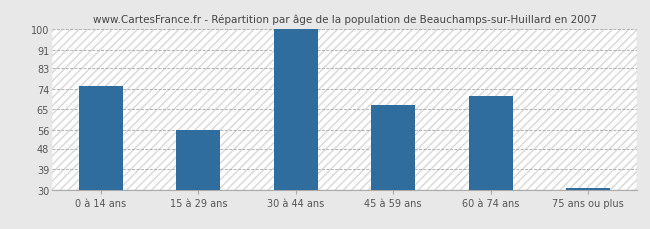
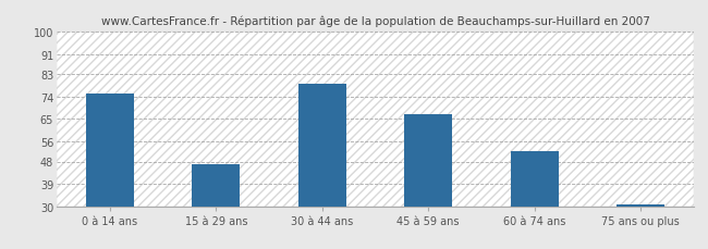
15 à 29 ans: 56 -> 47
30 à 44 ans: 100 -> 79
60 à 74 ans: 71 -> 52
